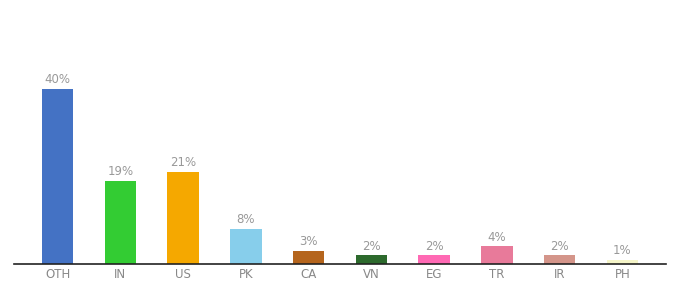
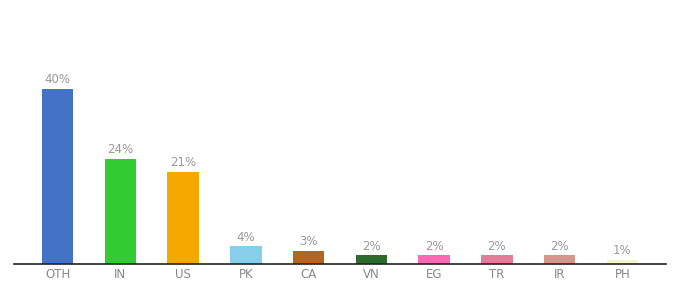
IN: 19% -> 24%
PK: 8% -> 4%
TR: 4% -> 2%
